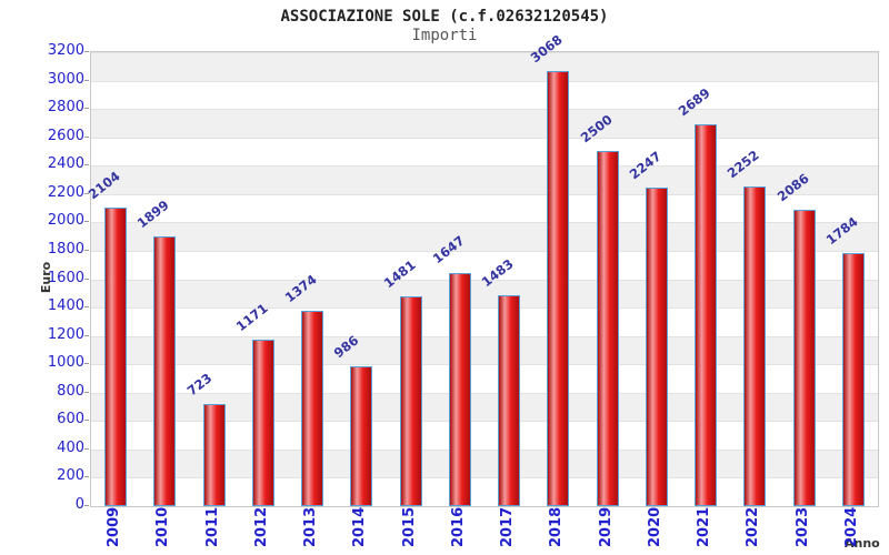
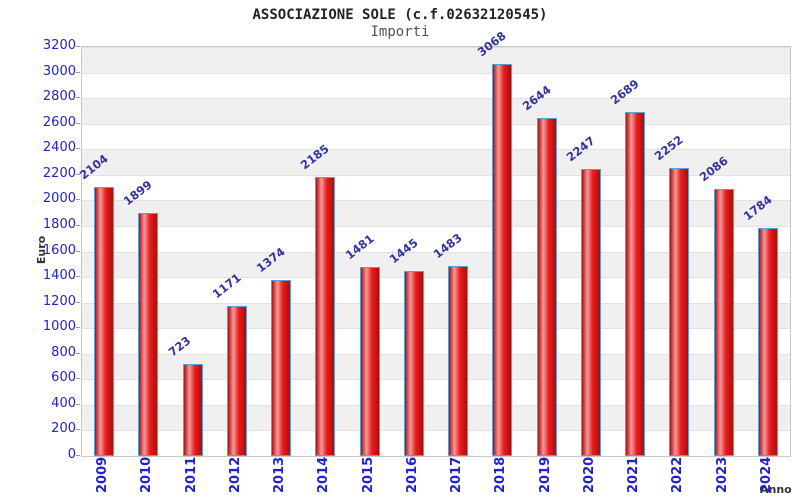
2014: 986 -> 2185
2016: 1647 -> 1445
2019: 2500 -> 2644
